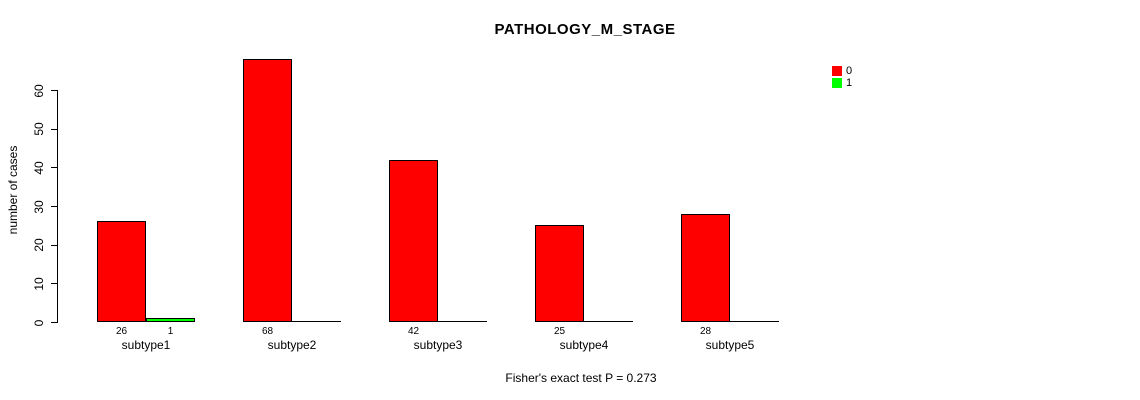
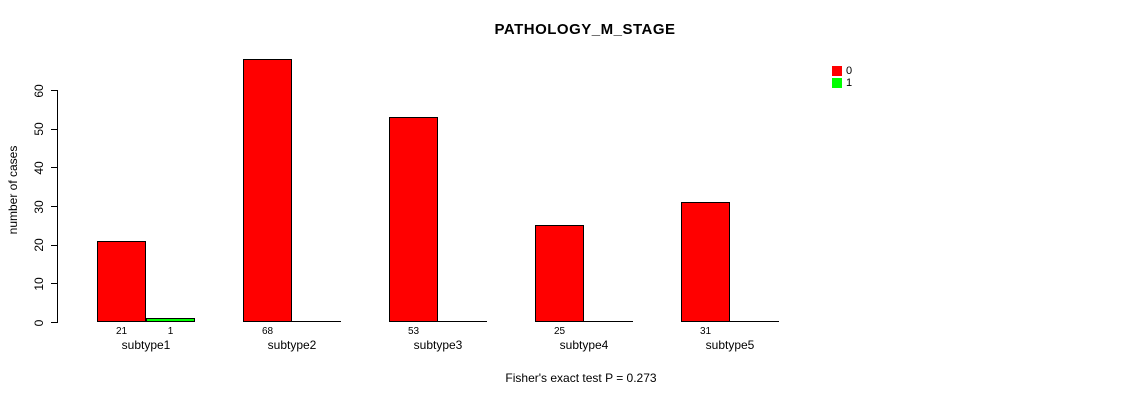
0/subtype1: 26 -> 21
0/subtype3: 42 -> 53
0/subtype5: 28 -> 31
